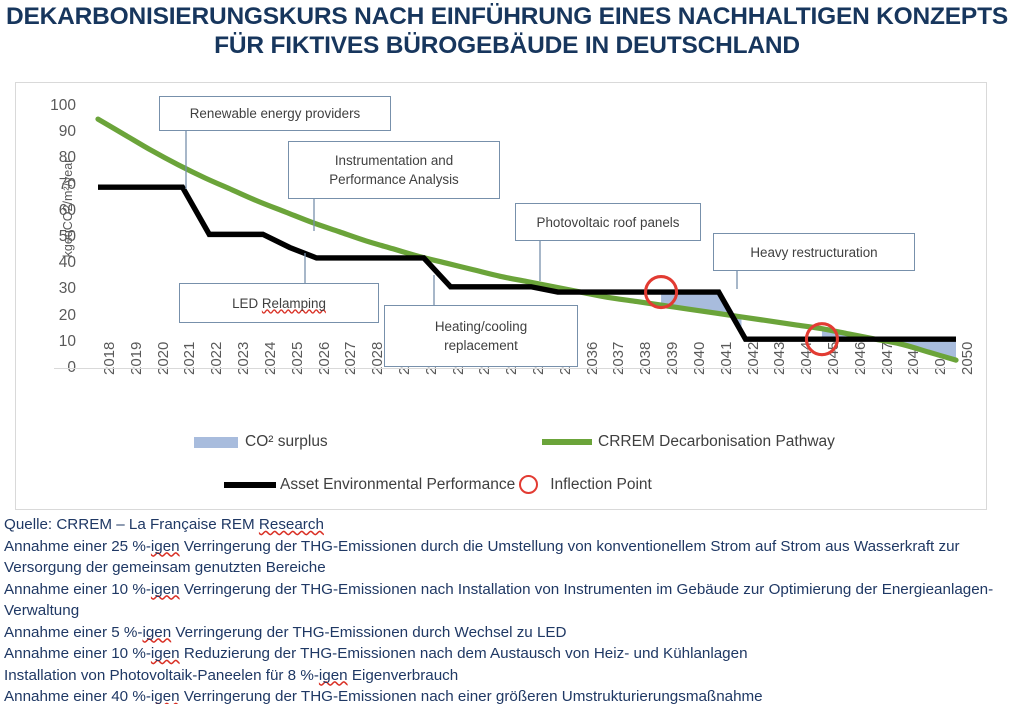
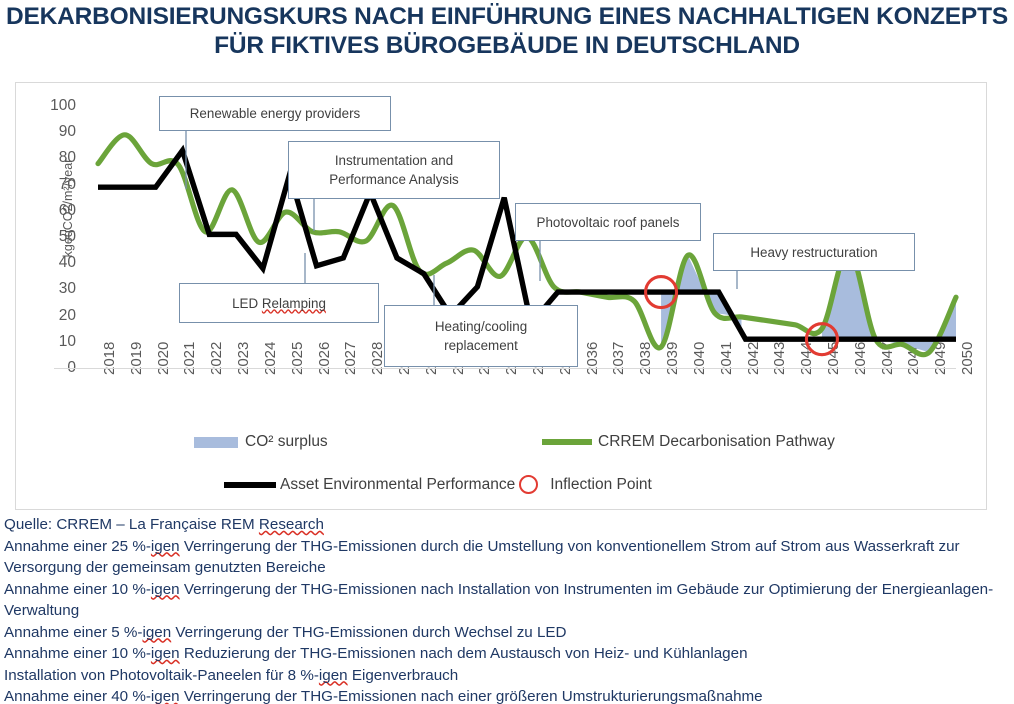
CRREM Decarbonisation Pathway/2018: 95 -> 78
CRREM Decarbonisation Pathway/2020: 83 -> 78
Asset Environmental Performance/2021: 69 -> 83
CRREM Decarbonisation Pathway/2022: 72 -> 52
Asset Environmental Performance/2024: 51 -> 38
CRREM Decarbonisation Pathway/2024: 64 -> 48
Asset Environmental Performance/2025: 46 -> 74
Asset Environmental Performance/2026: 42 -> 39
CRREM Decarbonisation Pathway/2026: 56 -> 52
Asset Environmental Performance/2028: 42 -> 67
CRREM Decarbonisation Pathway/2029: 46 -> 62
Asset Environmental Performance/2030: 42 -> 36
CRREM Decarbonisation Pathway/2030: 42 -> 37
Asset Environmental Performance/2031: 31 -> 20
CRREM Decarbonisation Pathway/2032: 38 -> 45
Asset Environmental Performance/2033: 31 -> 65
Asset Environmental Performance/2034: 31 -> 17
CRREM Decarbonisation Pathway/2034: 33 -> 50
CRREM Decarbonisation Pathway/2039: 24 -> 8
CRREM Decarbonisation Pathway/2040: 22 -> 43
CRREM Decarbonisation Pathway/2046: 13 -> 45
CRREM Decarbonisation Pathway/2050: 3 -> 27
